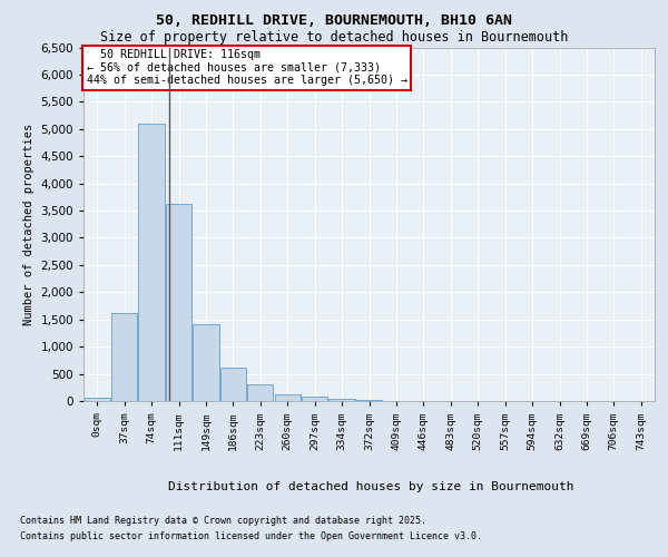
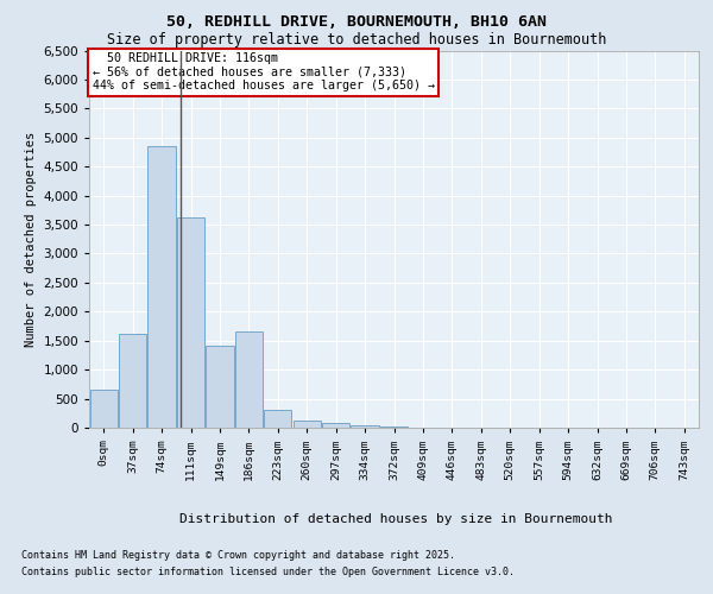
0sqm: 60 -> 650
74sqm: 5,100 -> 4,850
186sqm: 620 -> 1,650
